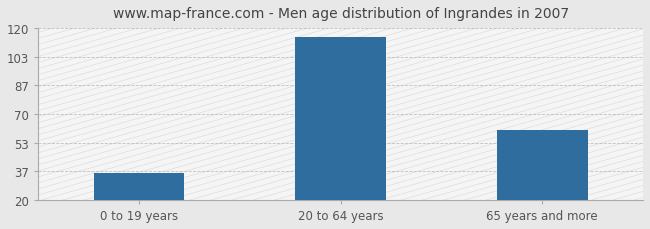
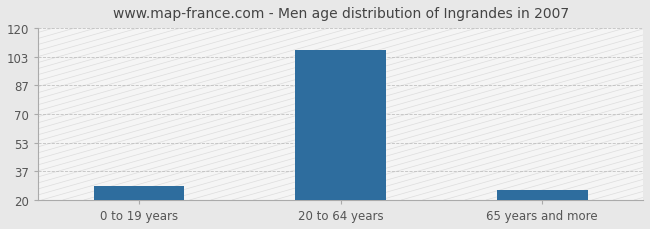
0 to 19 years: 36 -> 28
20 to 64 years: 115 -> 107
65 years and more: 61 -> 26
